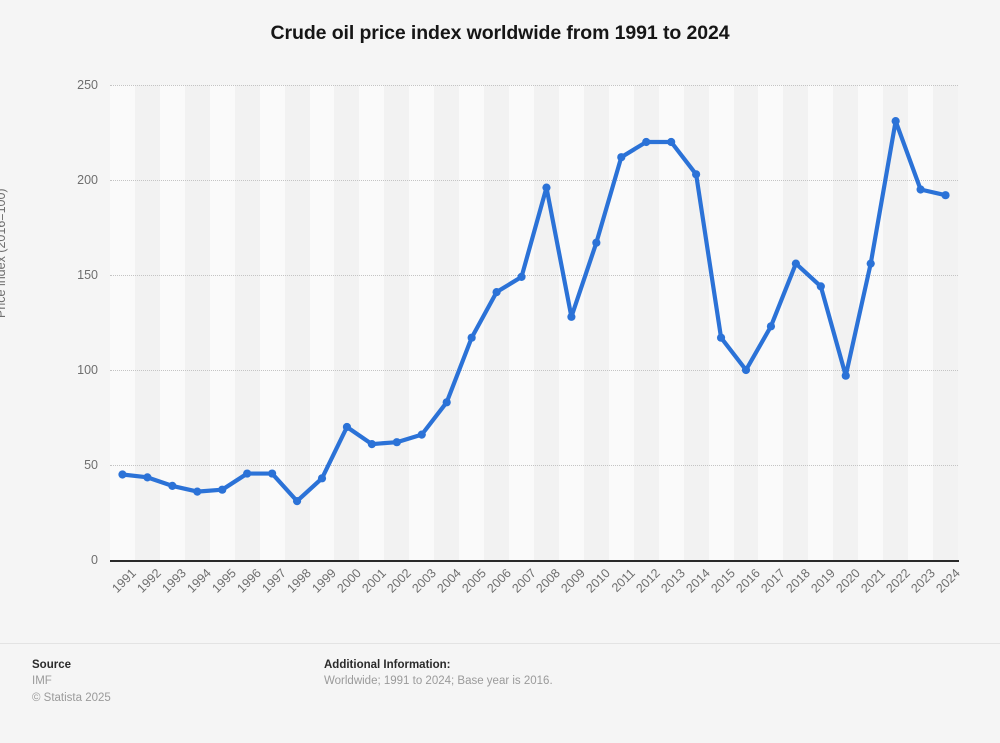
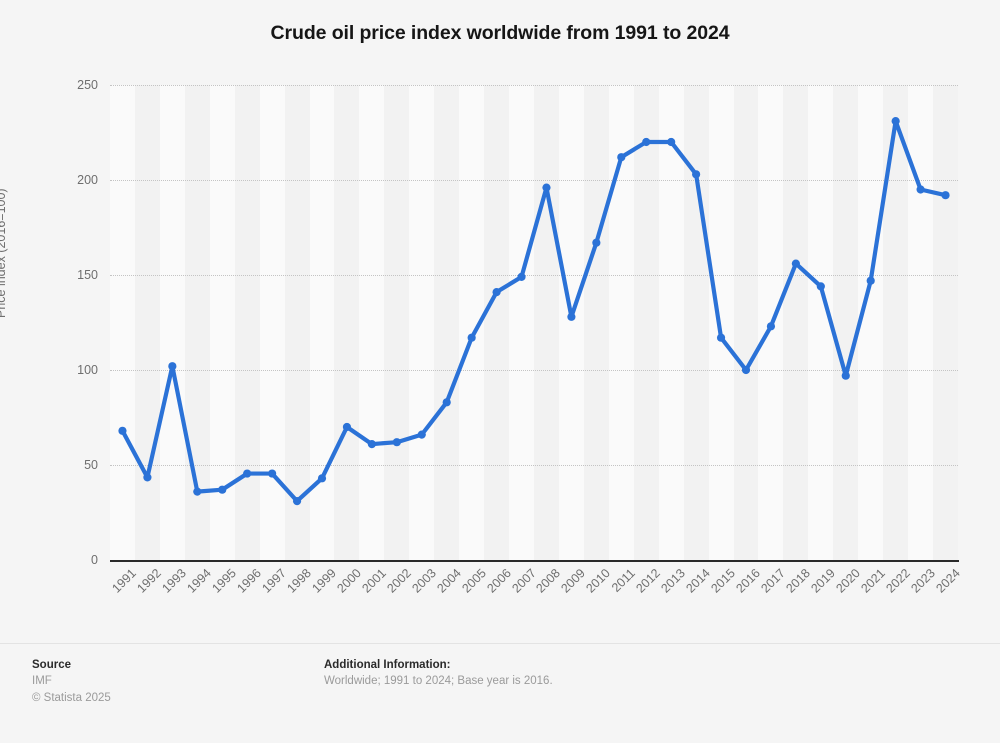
1991: 45 -> 68
1993: 39 -> 102
2021: 156 -> 147
